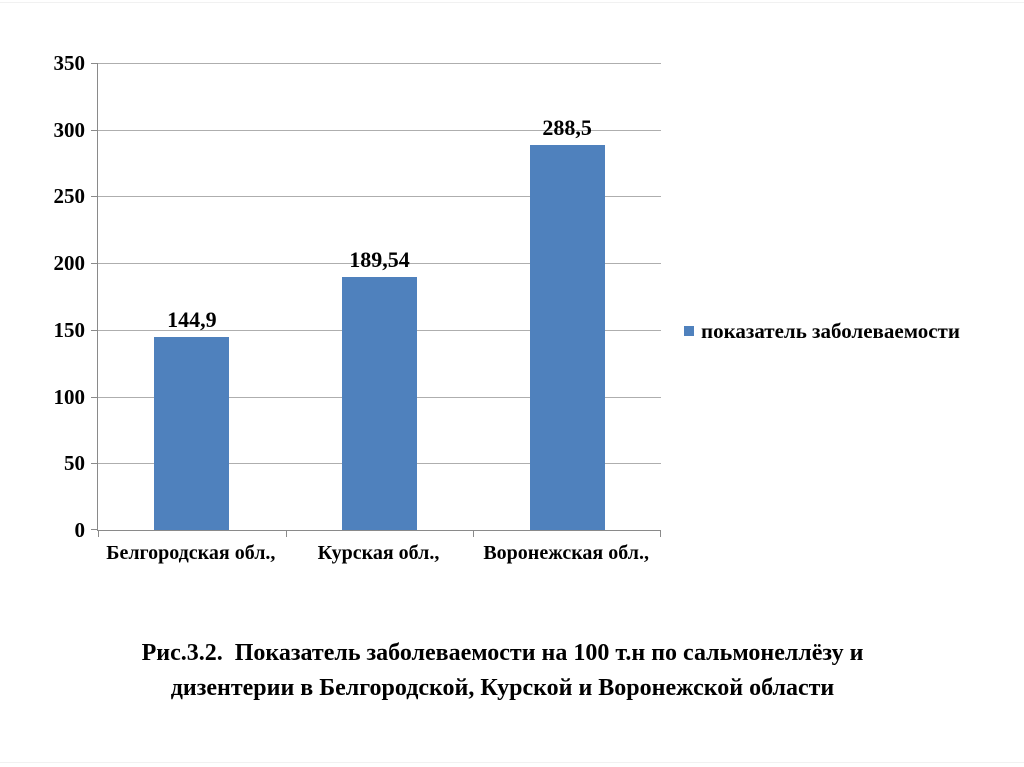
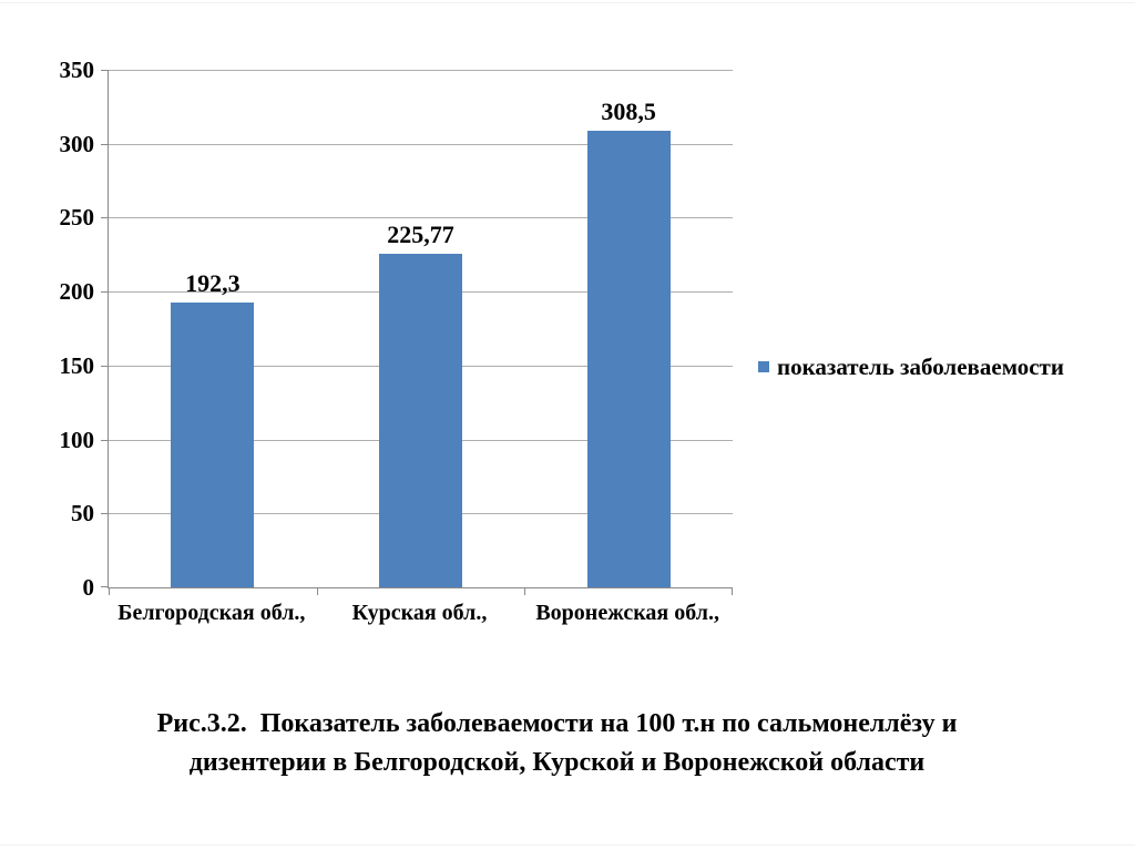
Белгородская обл.,: 144,9 -> 192,3
Курская обл.,: 189,54 -> 225,77
Воронежская обл.,: 288,5 -> 308,5
